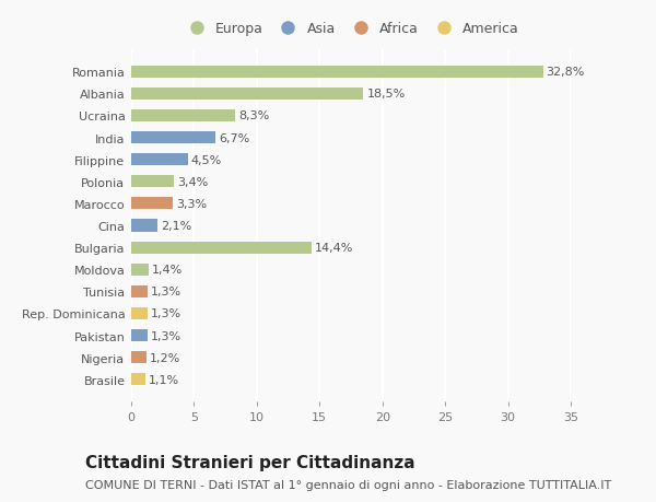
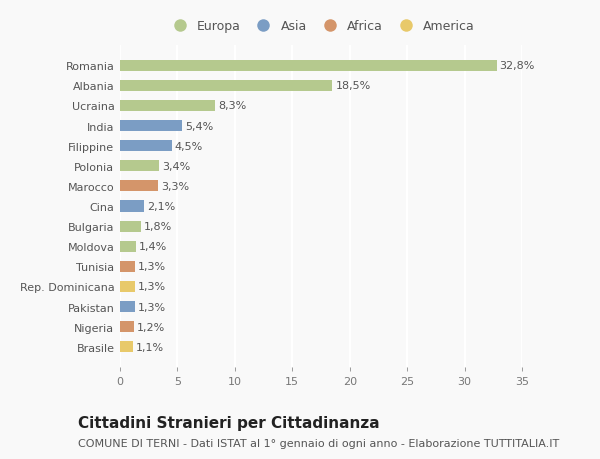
India: 6,7% -> 5,4%
Bulgaria: 14,4% -> 1,8%
